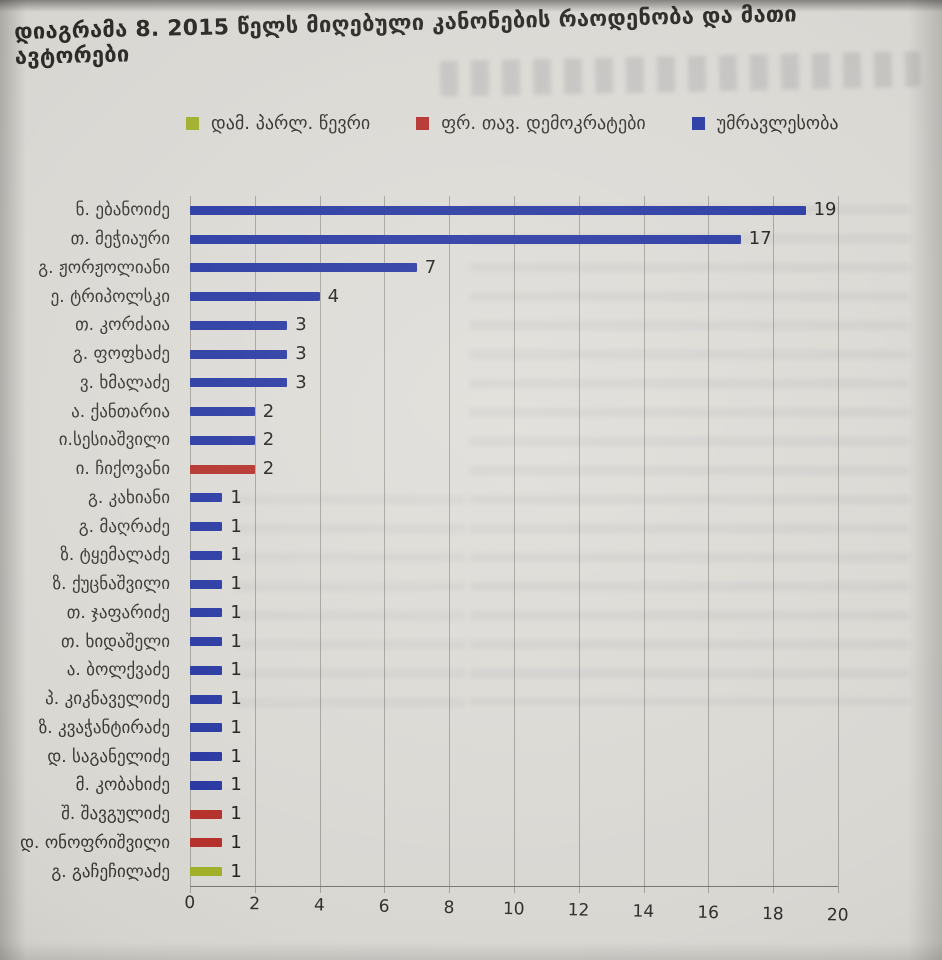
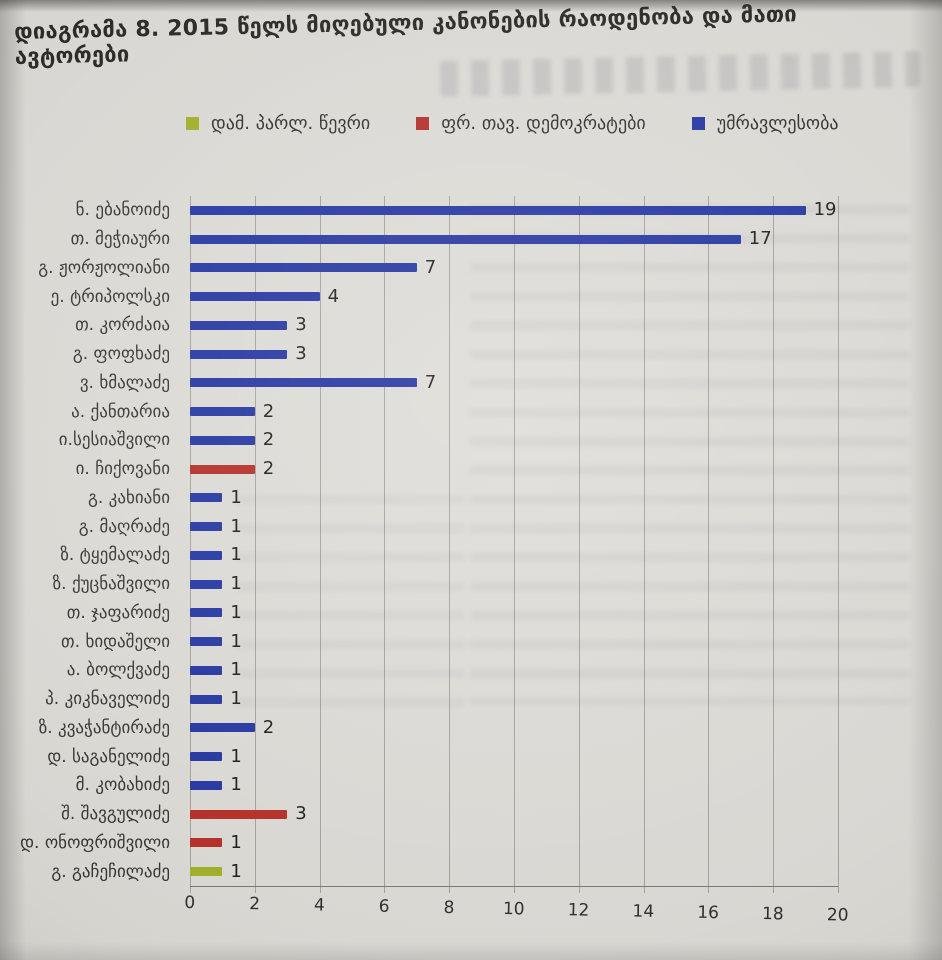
ვ. ხმალაძე: 3 -> 7
ზ. კვაჭანტირაძე: 1 -> 2
შ. შავგულიძე: 1 -> 3
